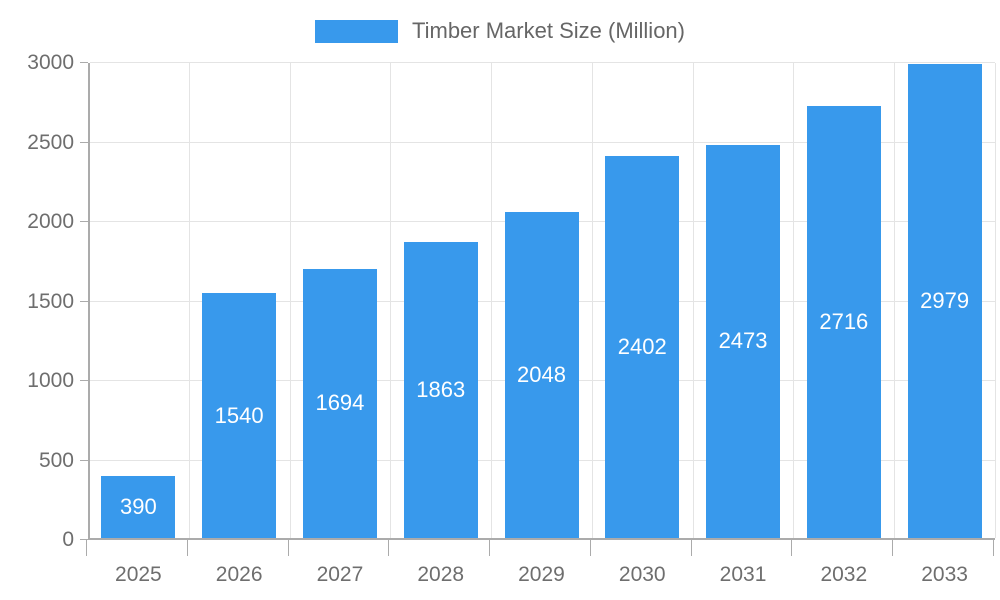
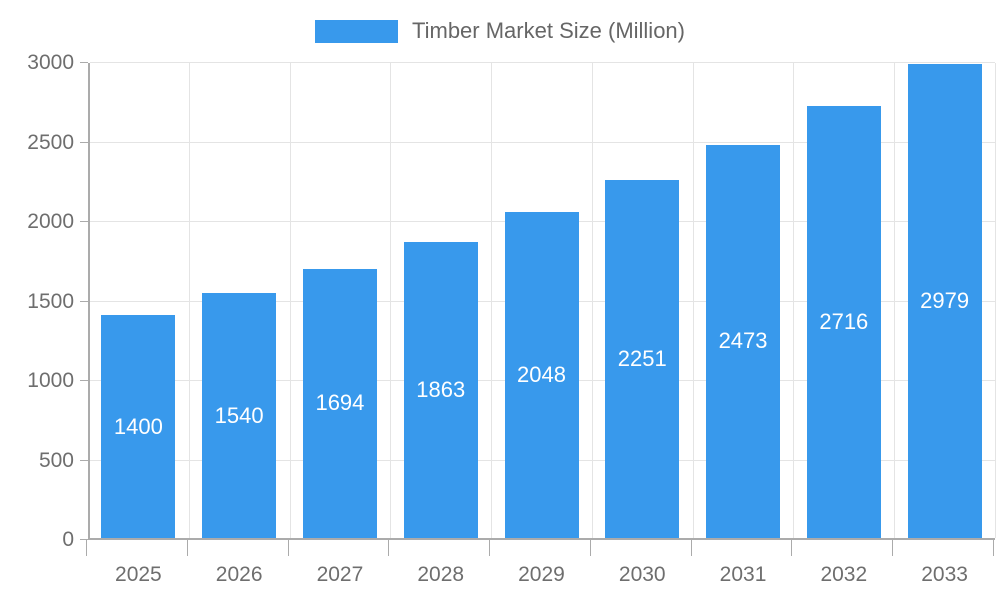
2025: 390 -> 1400
2030: 2402 -> 2251
